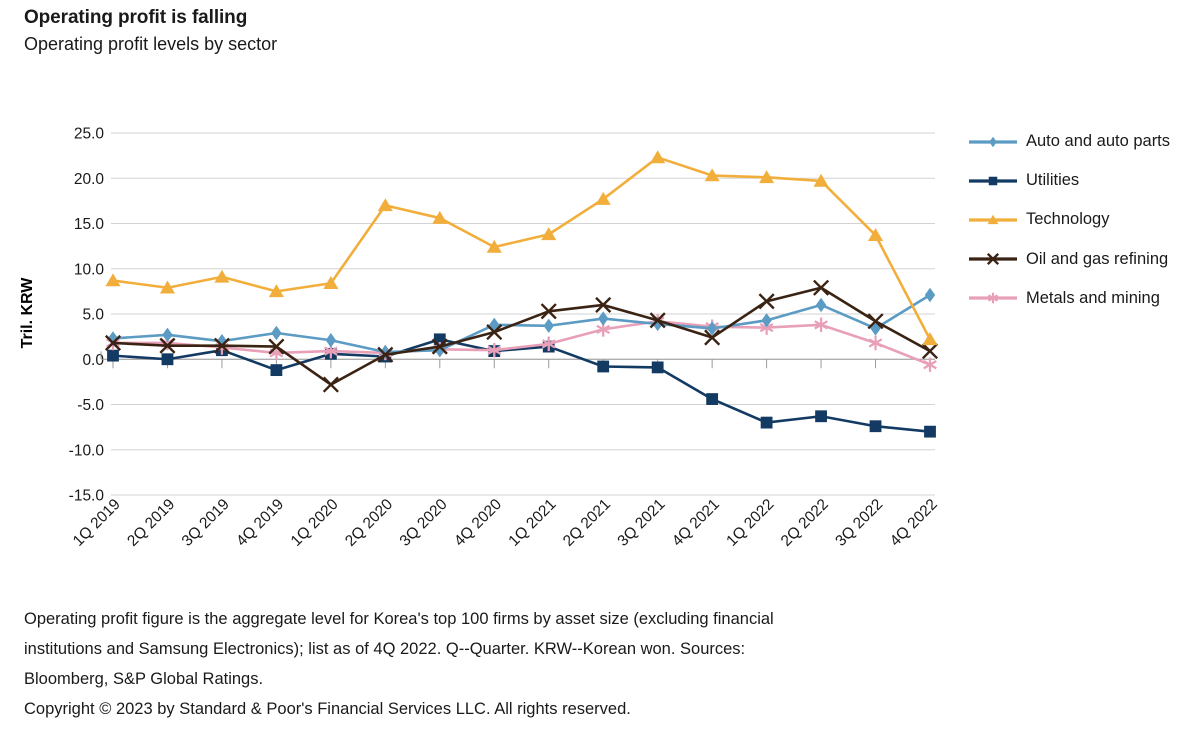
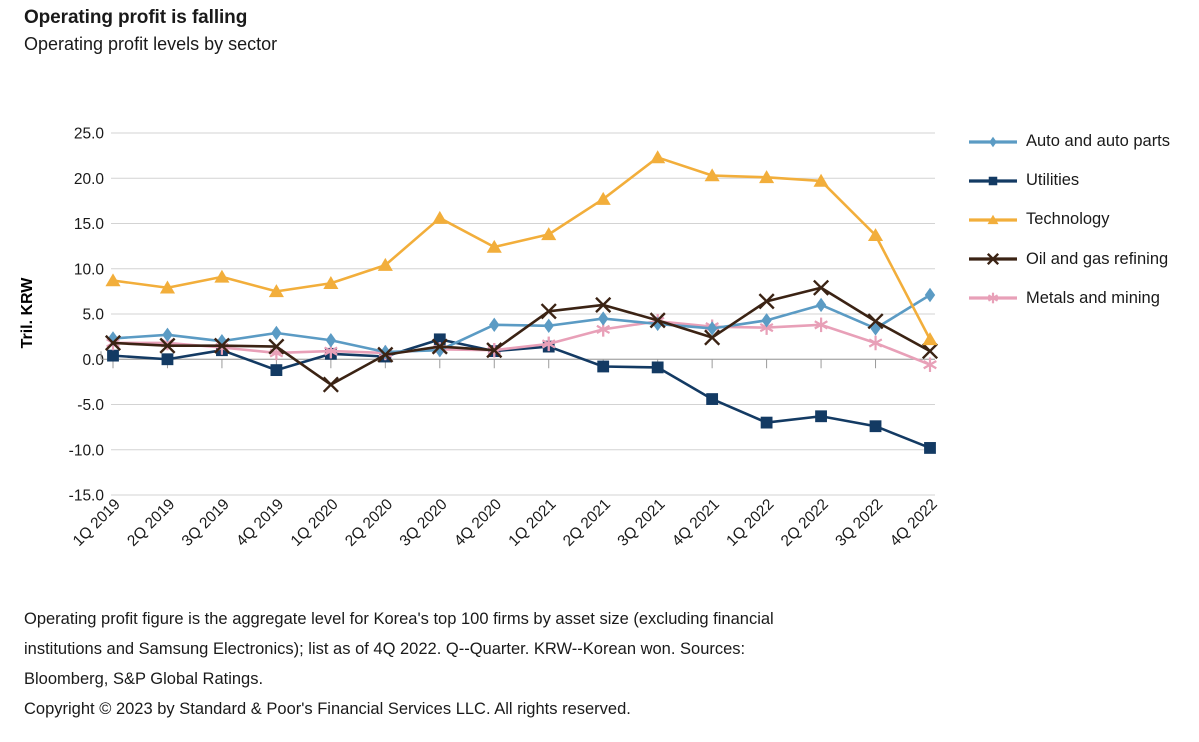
Technology/2Q 2020: 17 -> 10
Oil and gas refining/4Q 2020: 3 -> 1
Utilities/4Q 2022: -8 -> -10
